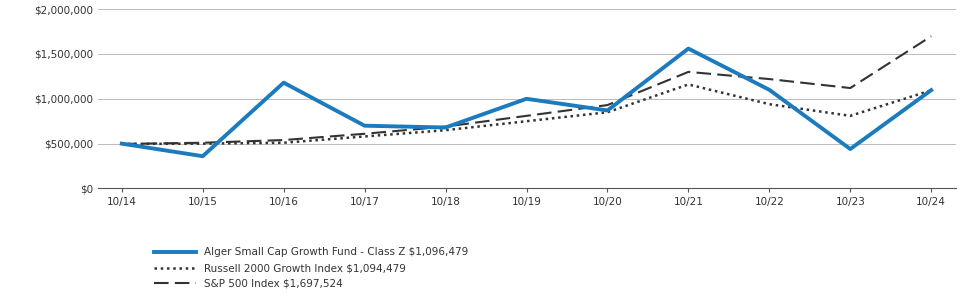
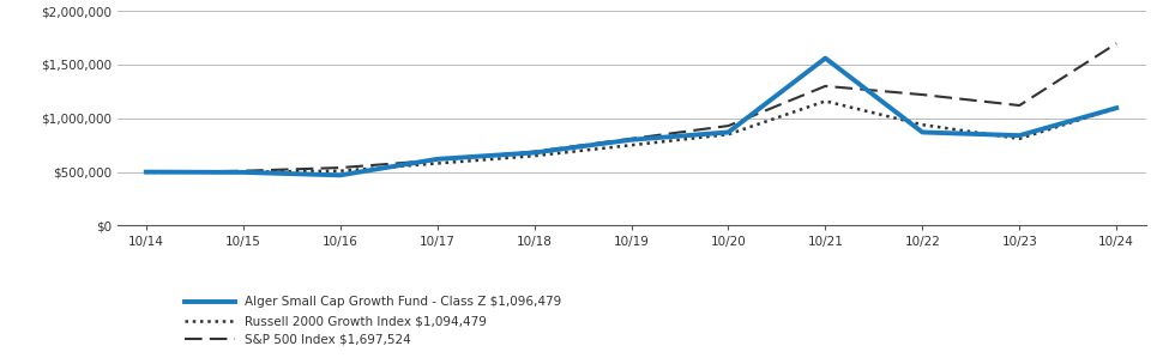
Alger Small Cap Growth Fund - Class Z $1,096,479/10/15: $360,000 -> $500,000
Alger Small Cap Growth Fund - Class Z $1,096,479/10/16: $1,180,000 -> $470,000
Alger Small Cap Growth Fund - Class Z $1,096,479/10/17: $700,000 -> $620,000
Alger Small Cap Growth Fund - Class Z $1,096,479/10/19: $1,000,000 -> $800,000
Alger Small Cap Growth Fund - Class Z $1,096,479/10/22: $1,100,000 -> $870,000
Alger Small Cap Growth Fund - Class Z $1,096,479/10/23: $440,000 -> $840,000
